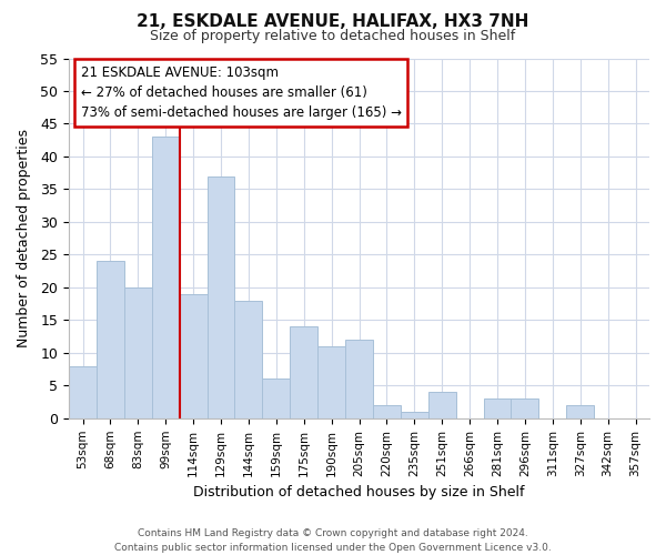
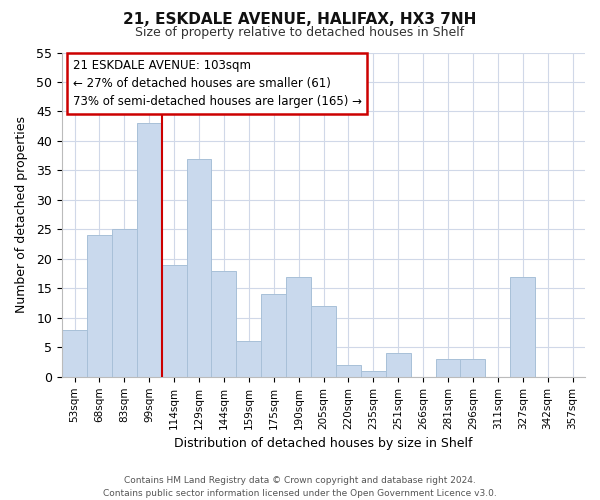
83sqm: 20 -> 25
190sqm: 11 -> 17
327sqm: 2 -> 17
